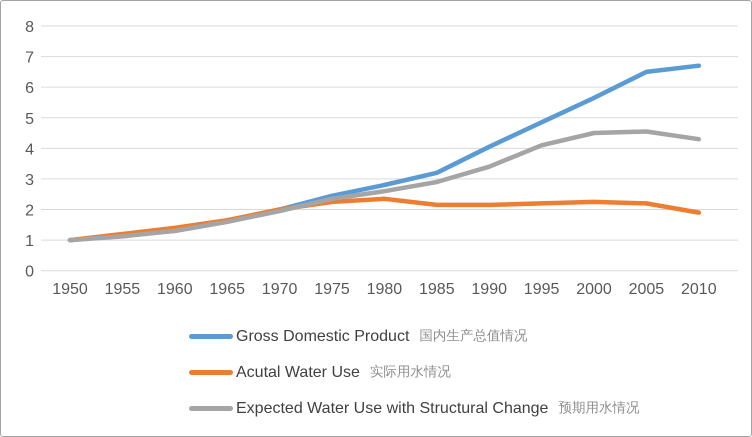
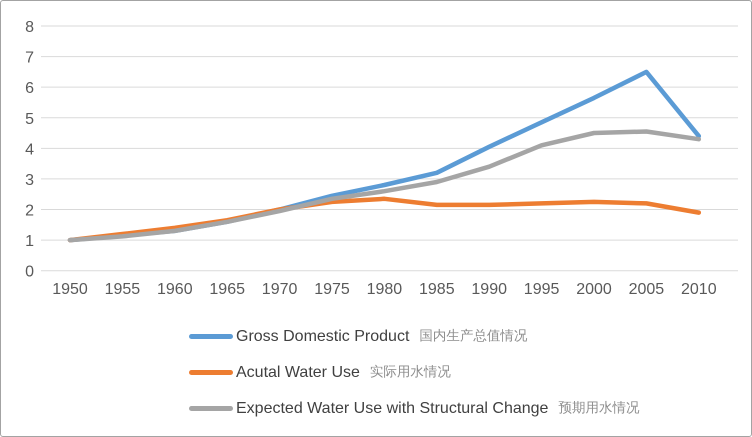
Gross Domestic Product/2010: 6.7 -> 4.4
